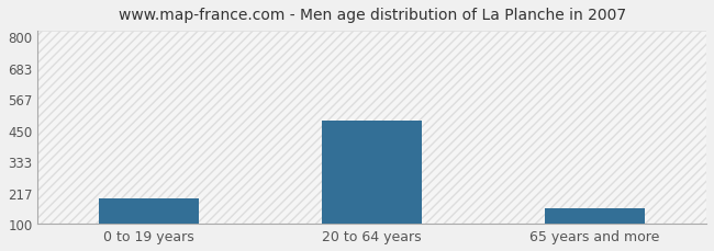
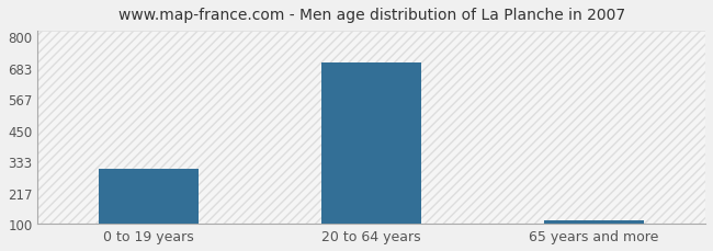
0 to 19 years: 195 -> 305
20 to 64 years: 485 -> 700
65 years and more: 160 -> 112
